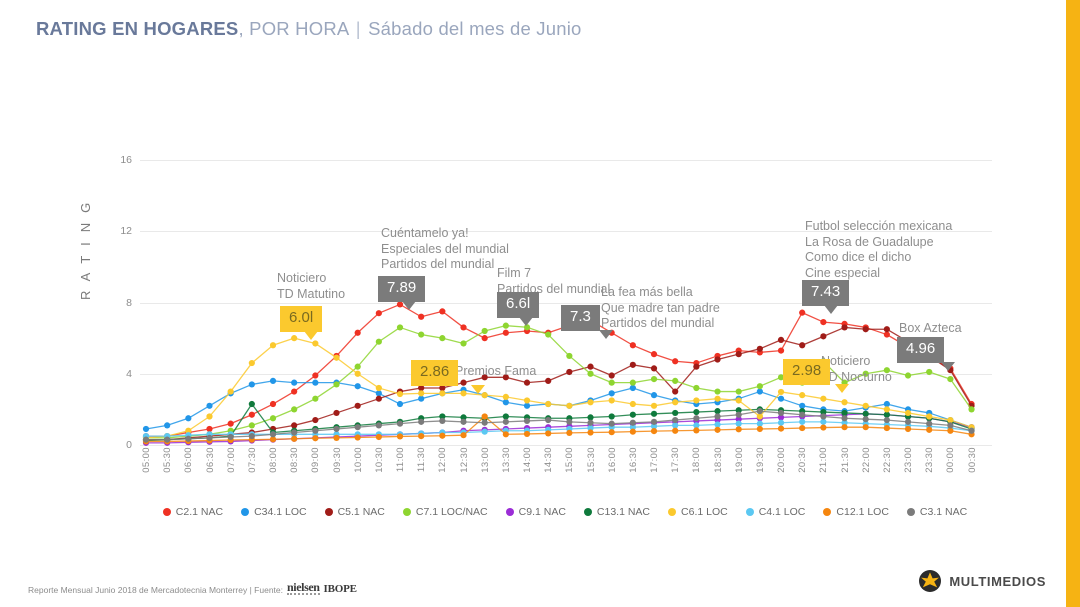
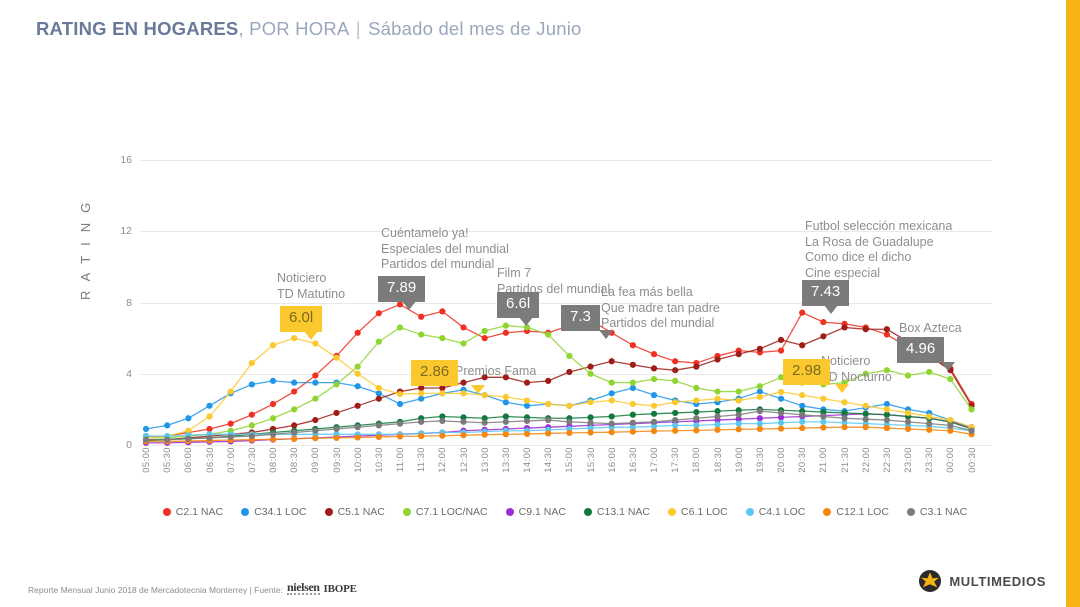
C13.1 NAC/07:30: 2.3 -> 0.6
C12.1 LOC/13:00: 1.6 -> 0.6
C5.1 NAC/16:00: 3.9 -> 4.7
C5.1 NAC/17:30: 3.0 -> 4.2
C6.1 LOC/19:30: 1.6 -> 2.7
C7.1 LOC/NAC/21:00: 4.7 -> 3.4
